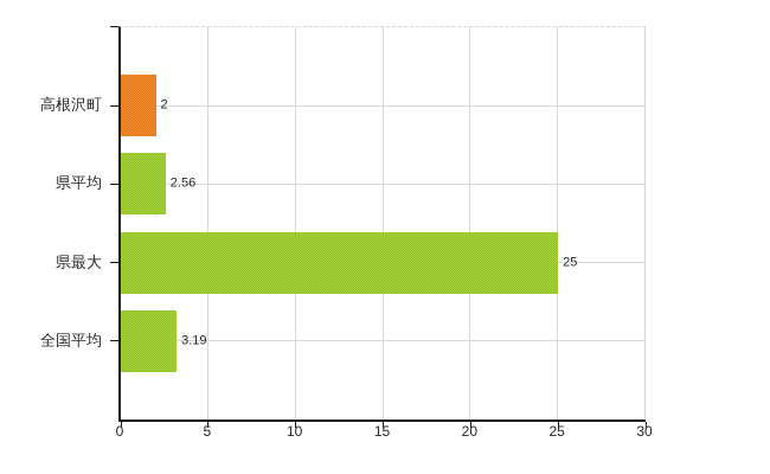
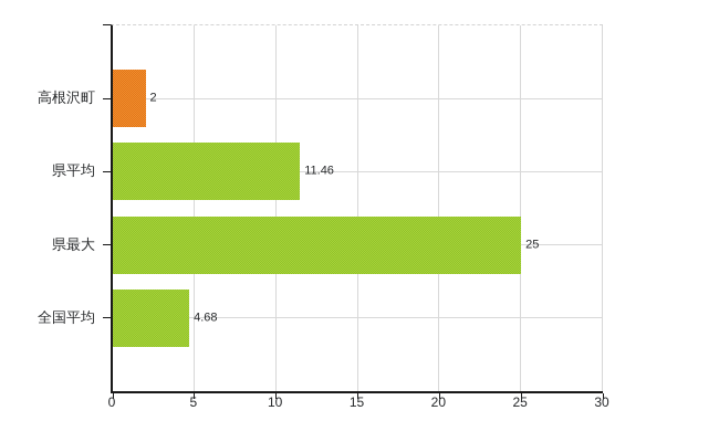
県平均: 2.56 -> 11.46
全国平均: 3.19 -> 4.68
